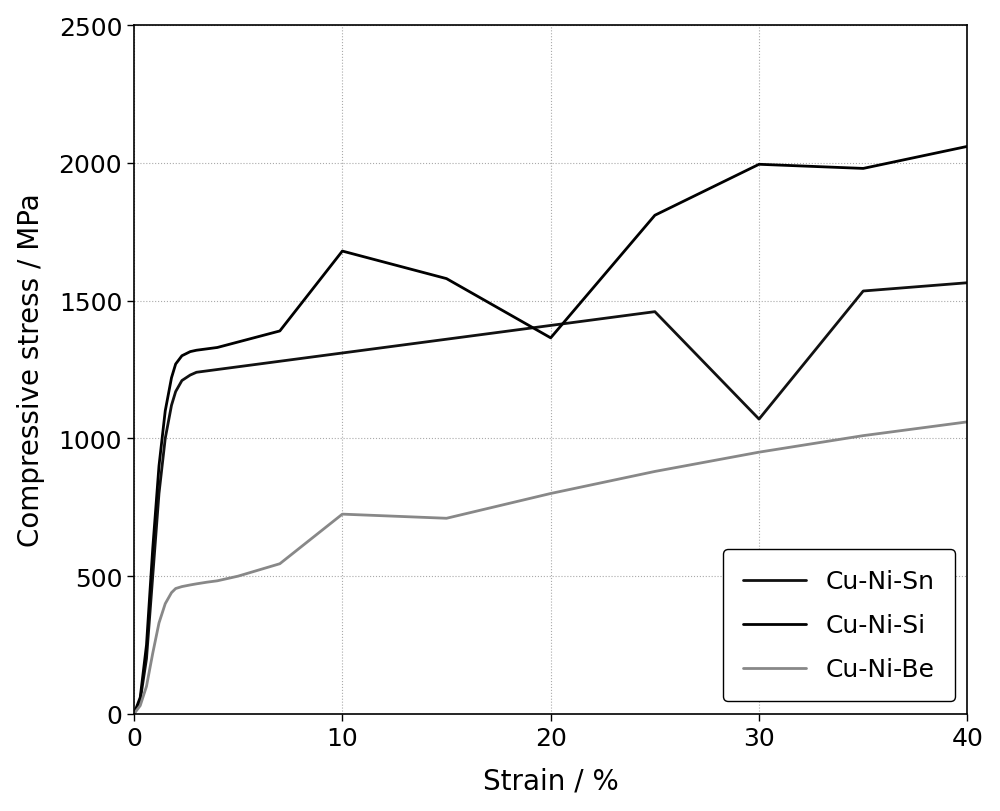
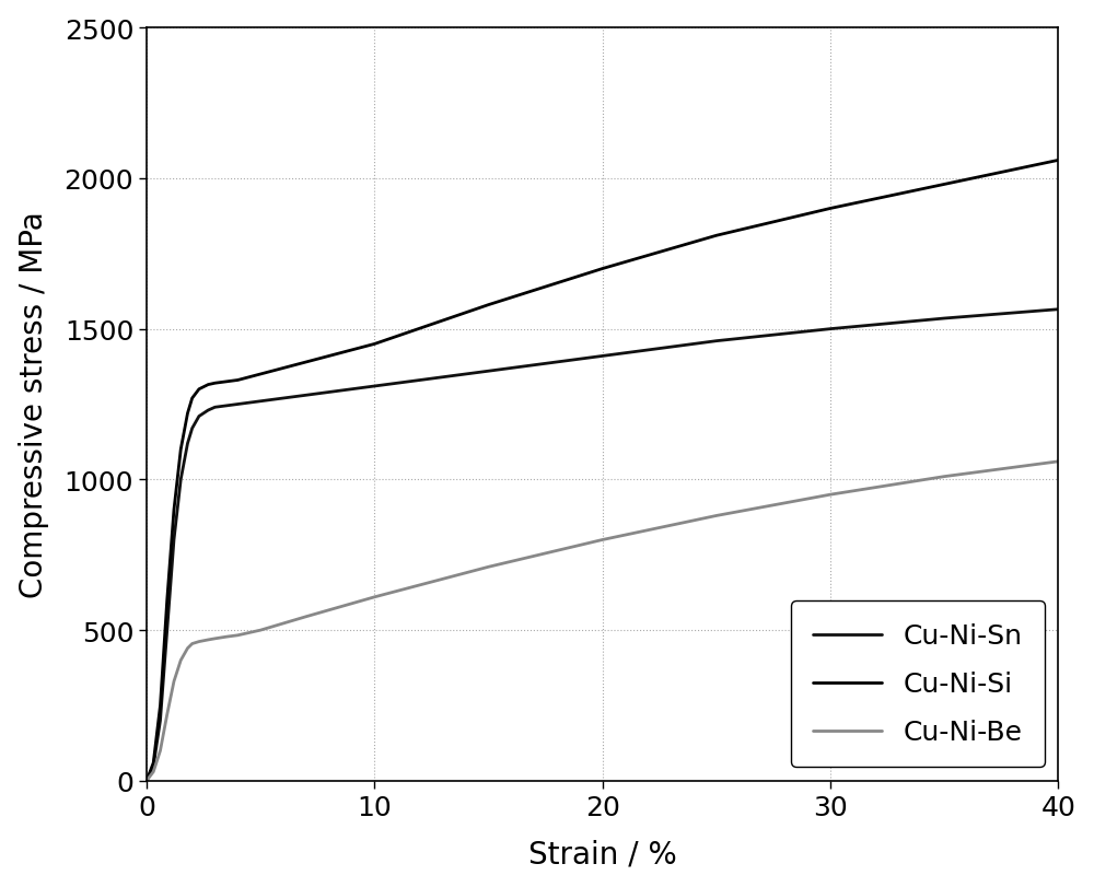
Cu-Ni-Si/10: 1680 -> 1450
Cu-Ni-Be/10: 725 -> 610
Cu-Ni-Si/20: 1365 -> 1700
Cu-Ni-Sn/30: 1070 -> 1500
Cu-Ni-Si/30: 1995 -> 1900
